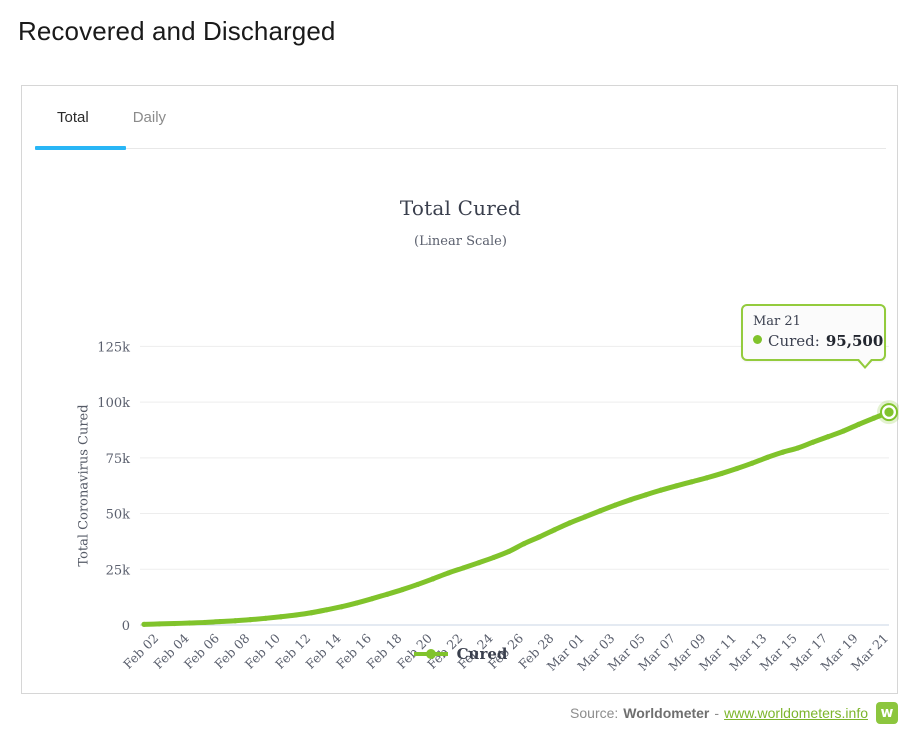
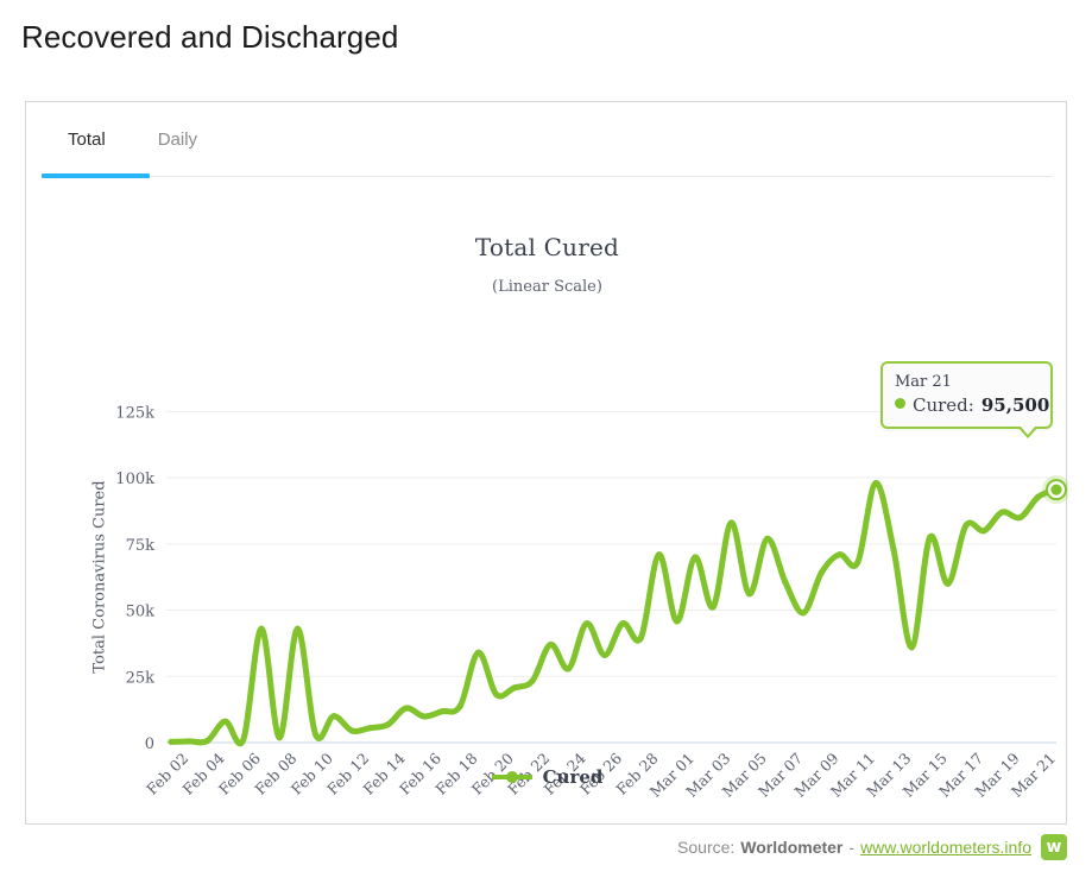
Feb 04: 1k -> 8k
Feb 06: 2k -> 43k
Feb 08: 2k -> 43k
Feb 10: 4k -> 10k
Feb 14: 8k -> 13k
Feb 18: 16k -> 34k
Feb 22: 26k -> 37k
Feb 24: 30k -> 45k
Feb 26: 36k -> 45k
Feb 28: 43k -> 71k
Mar 01: 48k -> 70k
Mar 03: 54k -> 83k
Mar 05: 58k -> 77k
Mar 07: 62k -> 49k
Mar 09: 66k -> 71k
Mar 11: 70k -> 98k
Mar 13: 75k -> 36k
Mar 15: 79k -> 60k
Mar 17: 84k -> 80k
Mar 19: 90k -> 85k
